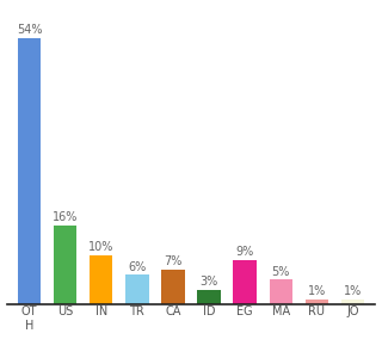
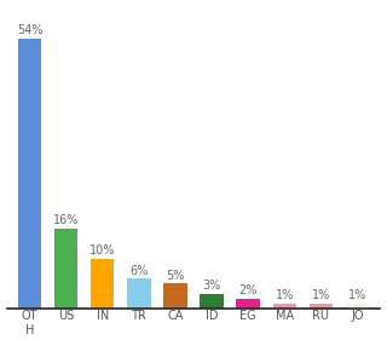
CA: 7% -> 5%
EG: 9% -> 2%
MA: 5% -> 1%
